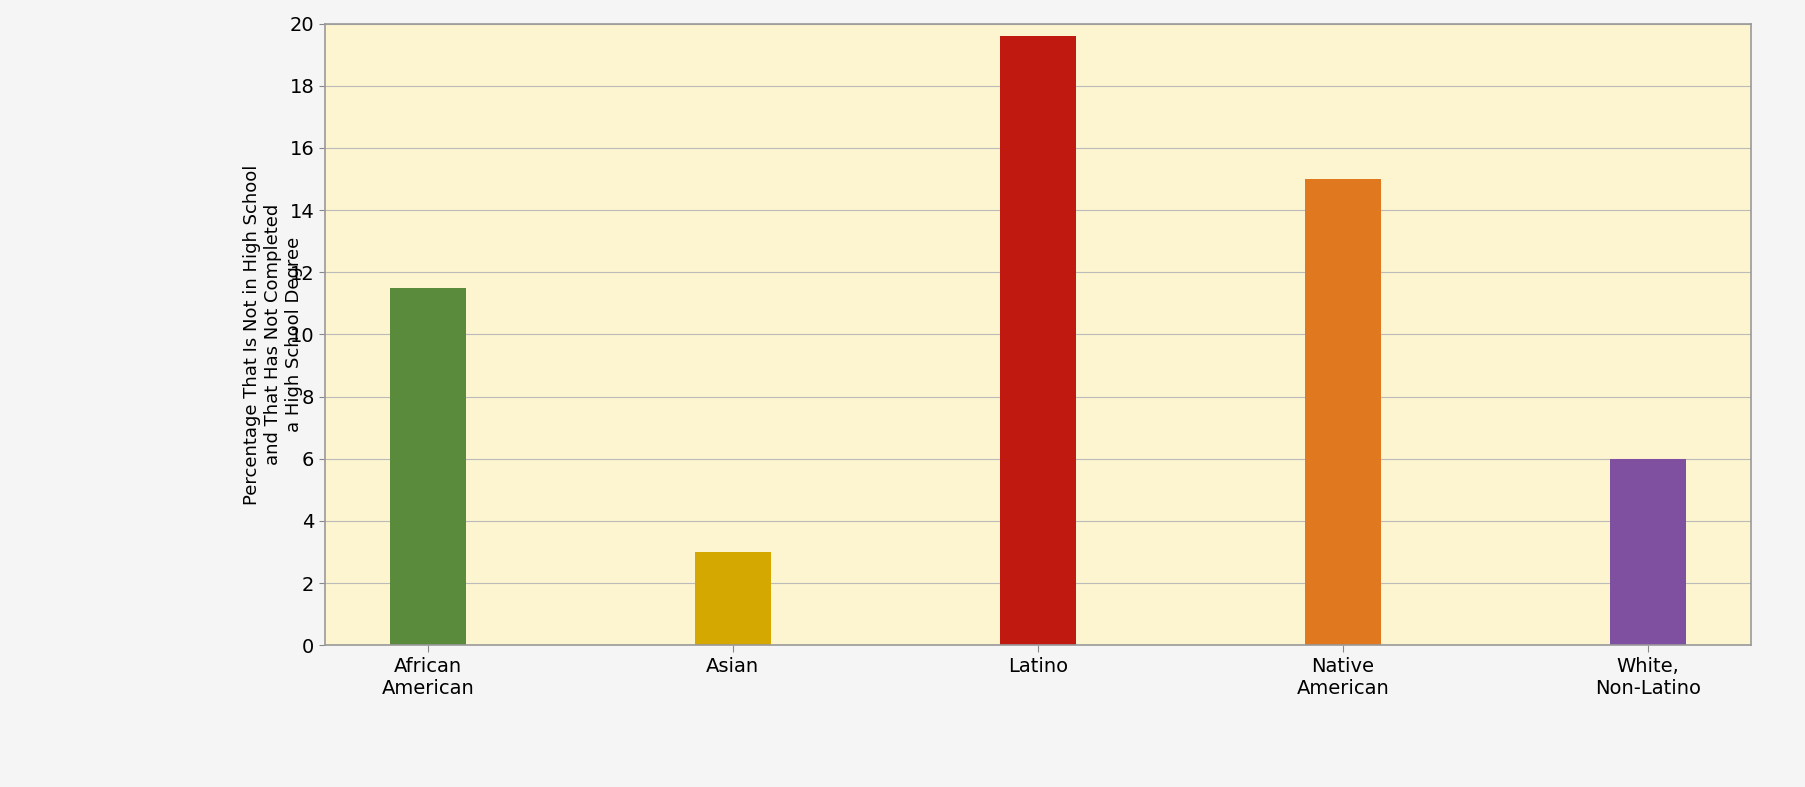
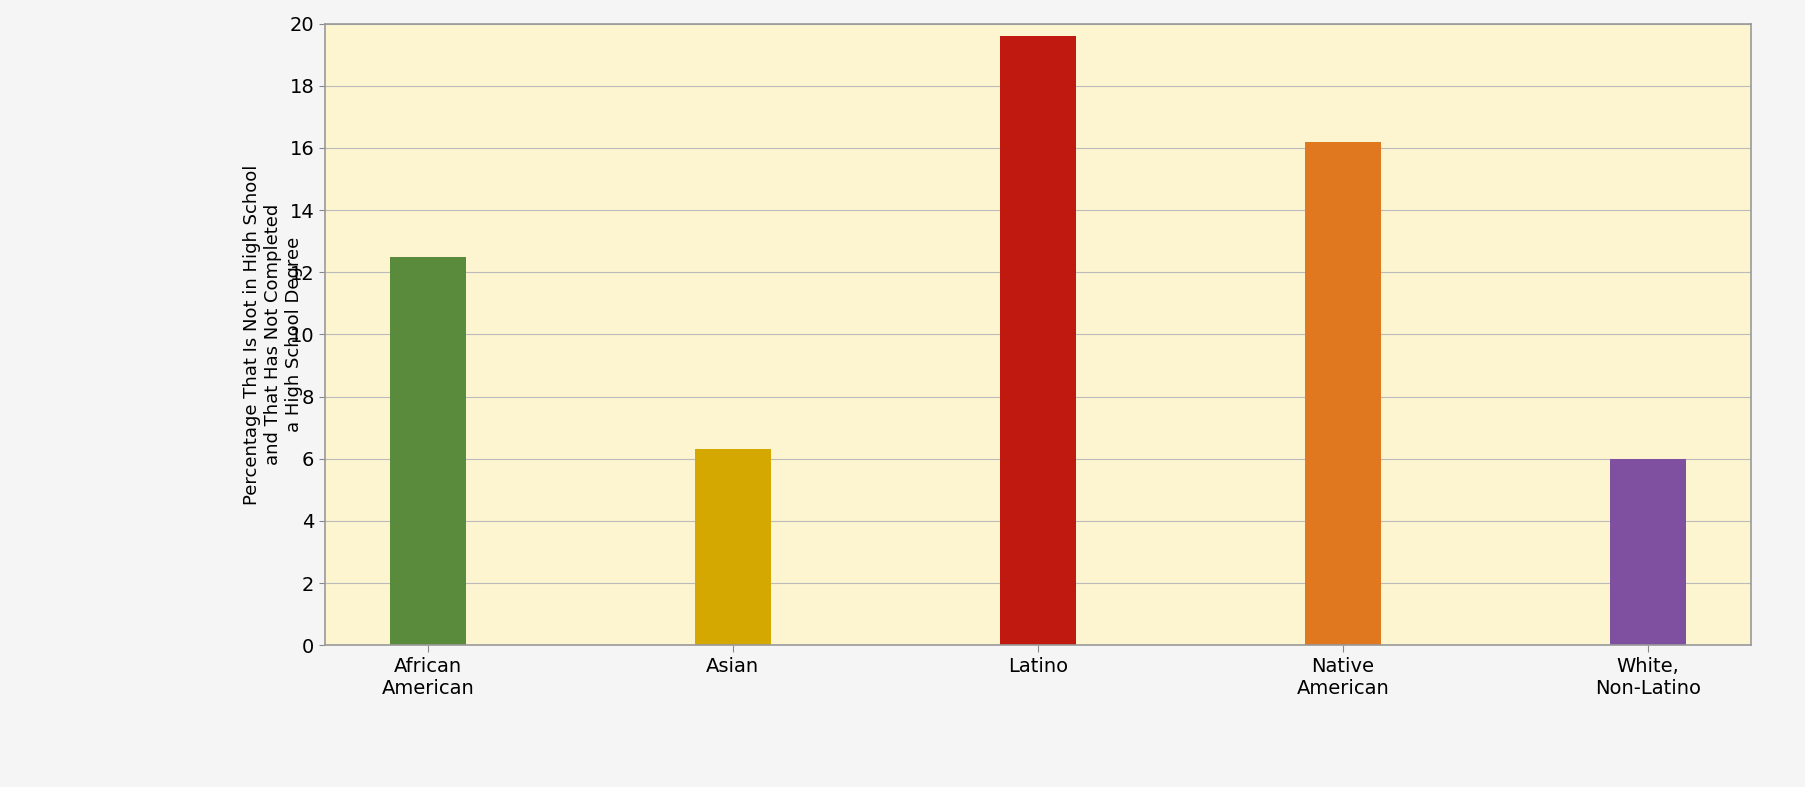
African American: 11.5 -> 12.5
Asian: 3.0 -> 6.3
Native American: 15.0 -> 16.2
